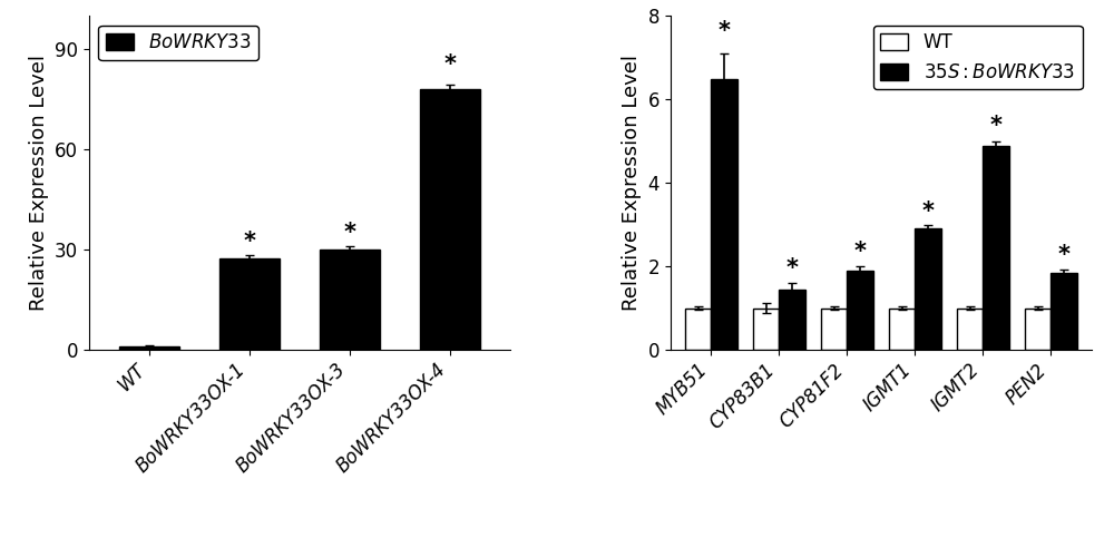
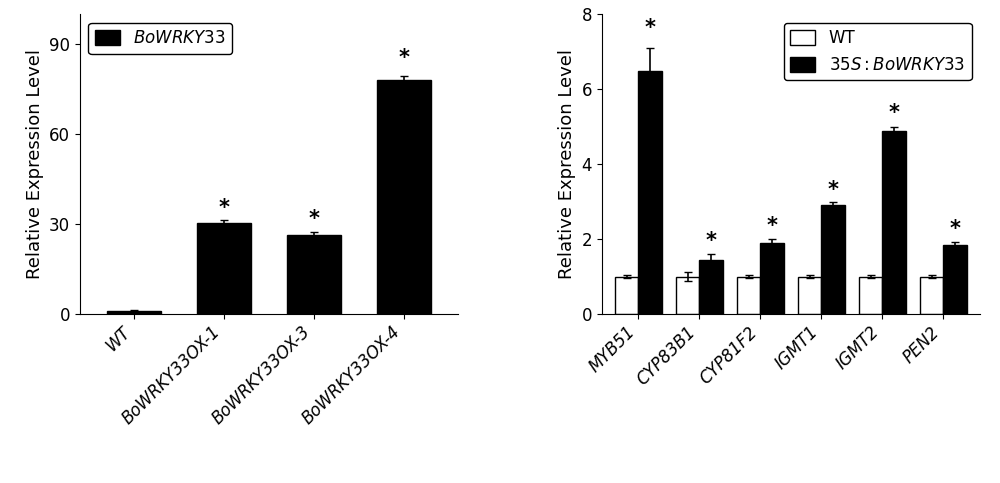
BoWRKY33OX-1: 27.5 -> 30.5
BoWRKY33OX-3: 30.0 -> 26.5
